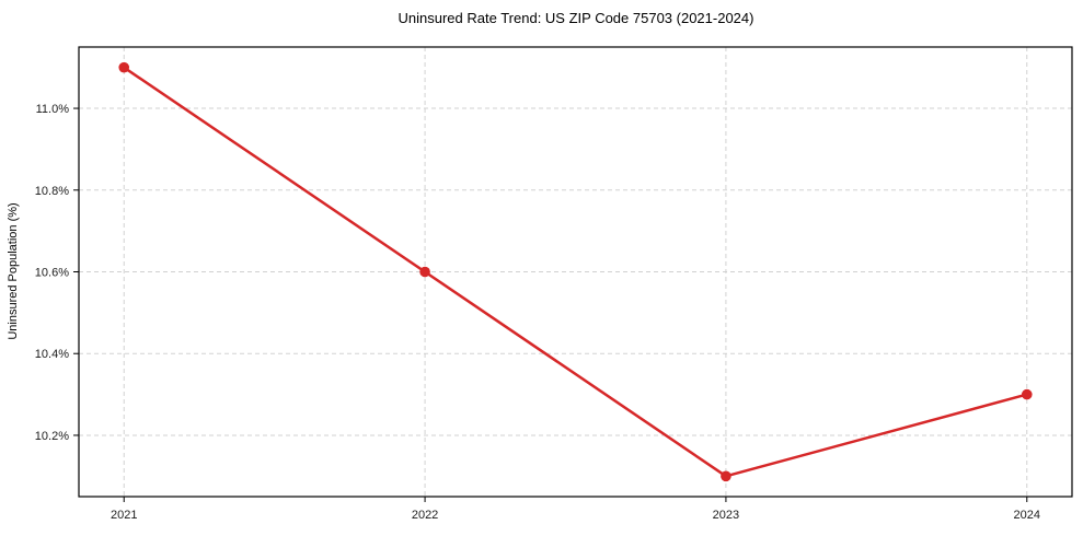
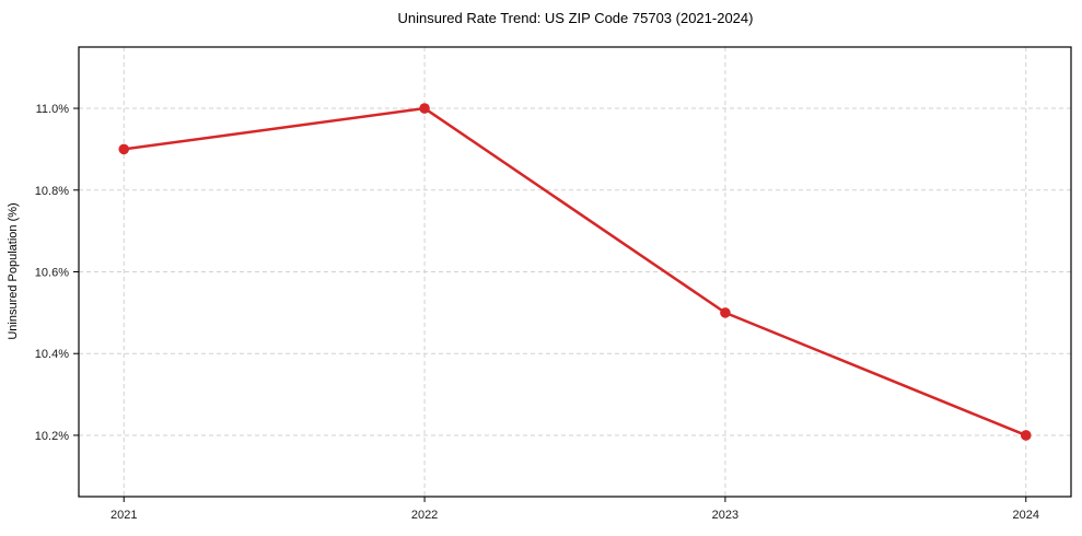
2021: 11.1% -> 10.9%
2022: 10.6% -> 11.0%
2023: 10.1% -> 10.5%
2024: 10.3% -> 10.2%
